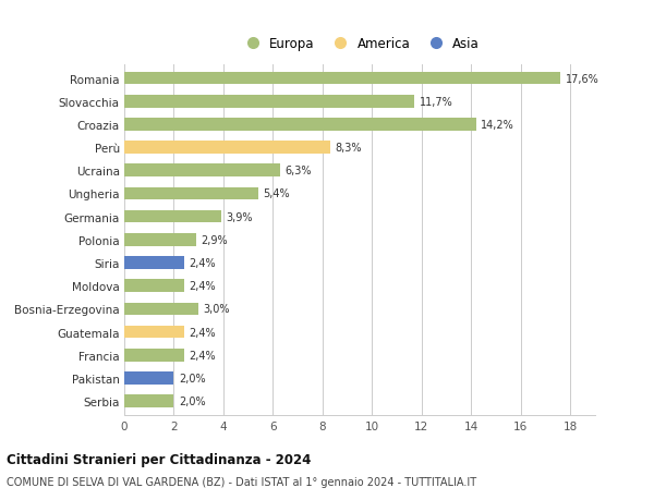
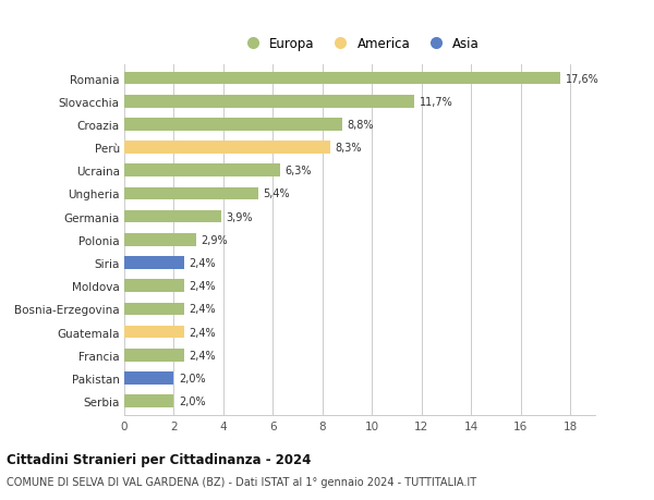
Croazia: 14,2% -> 8,8%
Bosnia-Erzegovina: 3,0% -> 2,4%
